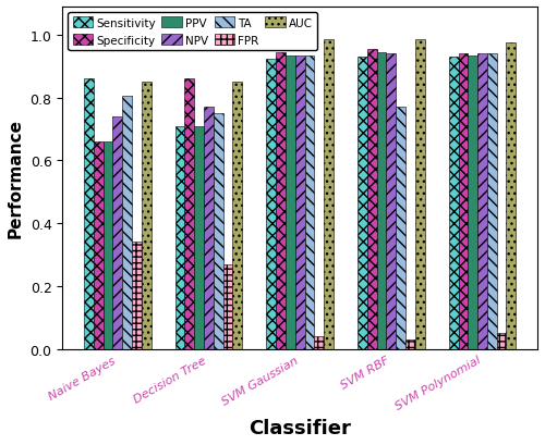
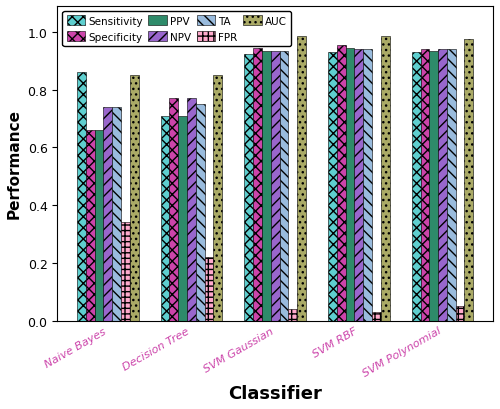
TA/Naive Bayes: 0.805 -> 0.740
Specificity/Decision Tree: 0.860 -> 0.770
FPR/Decision Tree: 0.27 -> 0.22
TA/SVM RBF: 0.770 -> 0.940
